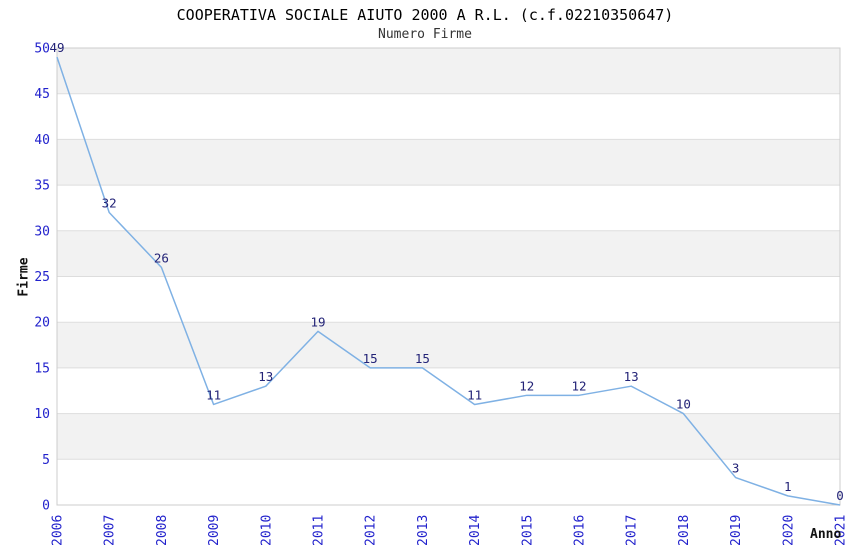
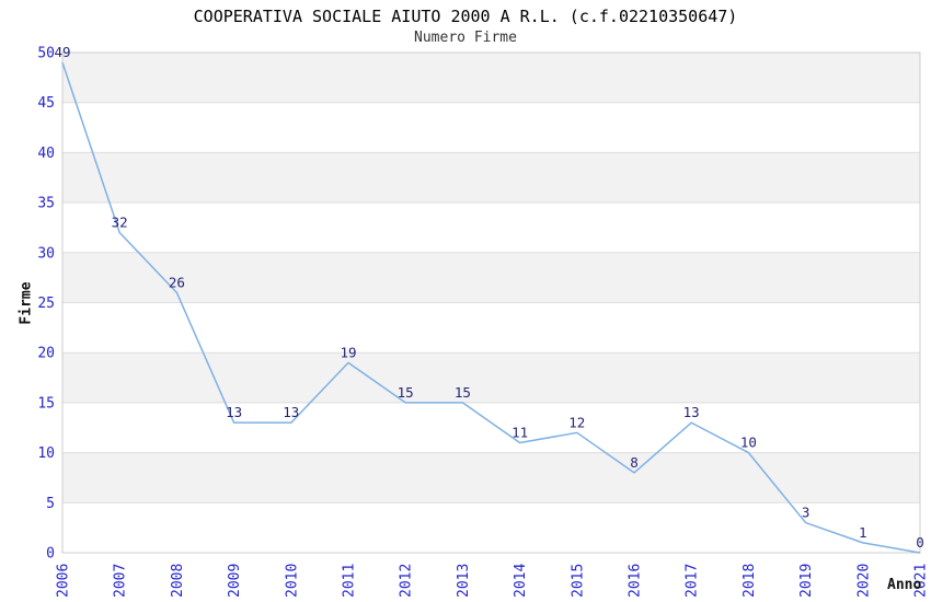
2009: 11 -> 13
2016: 12 -> 8
